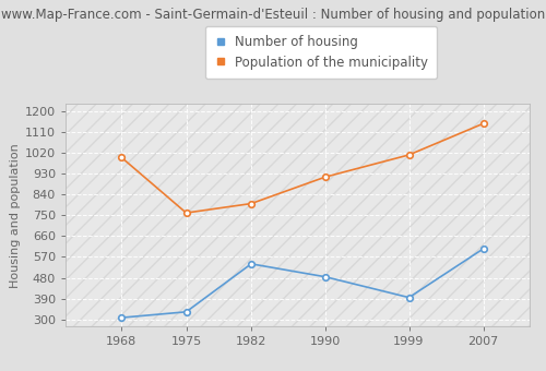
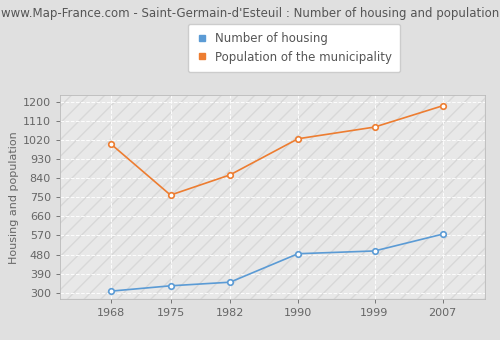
Number of housing/1982: 540 -> 350
Population of the municipality/1982: 800 -> 855
Population of the municipality/1990: 915 -> 1025
Number of housing/1999: 395 -> 497
Population of the municipality/1999: 1010 -> 1080
Number of housing/2007: 605 -> 576
Population of the municipality/2007: 1145 -> 1180
